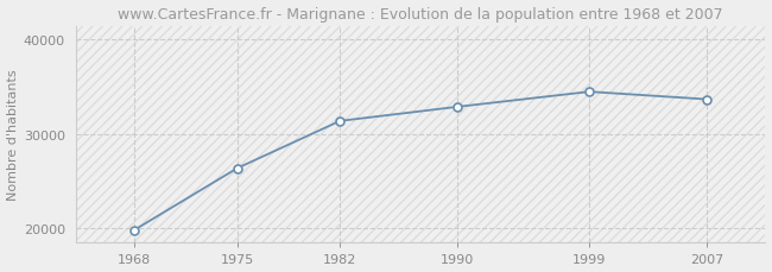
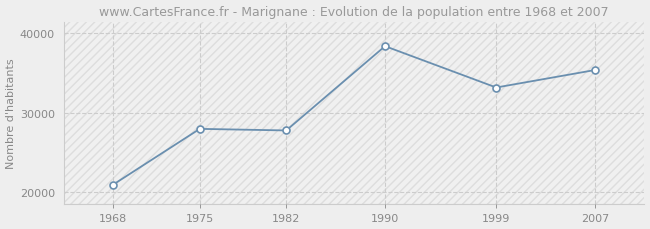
1968: 19900 -> 21000
1975: 26400 -> 28000
1982: 31400 -> 27800
1990: 32900 -> 38400
1999: 34500 -> 33200
2007: 33700 -> 35400
